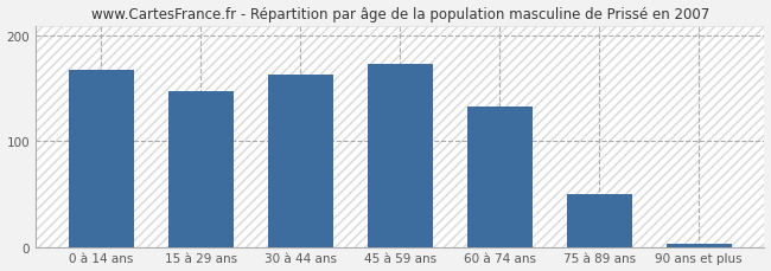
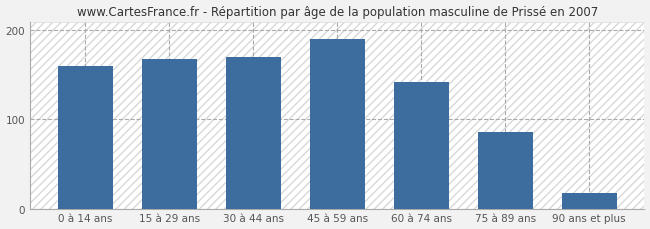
0 à 14 ans: 168 -> 160
15 à 29 ans: 148 -> 168
30 à 44 ans: 163 -> 170
45 à 59 ans: 174 -> 190
60 à 74 ans: 133 -> 142
75 à 89 ans: 50 -> 86
90 ans et plus: 3 -> 18
